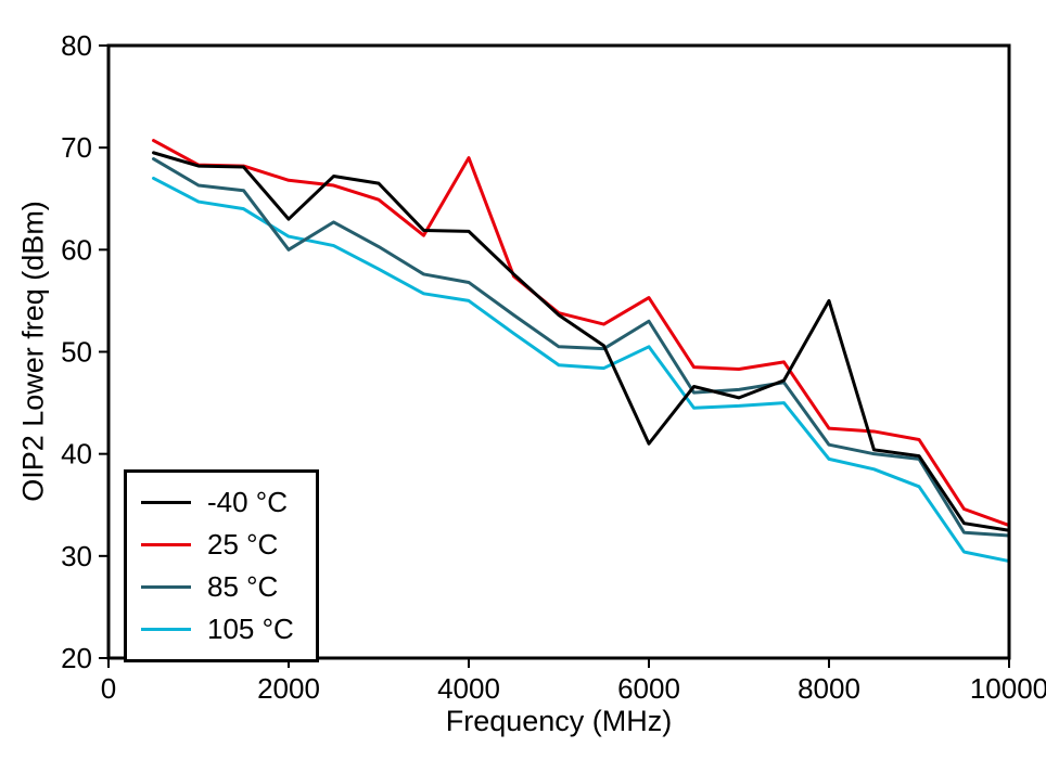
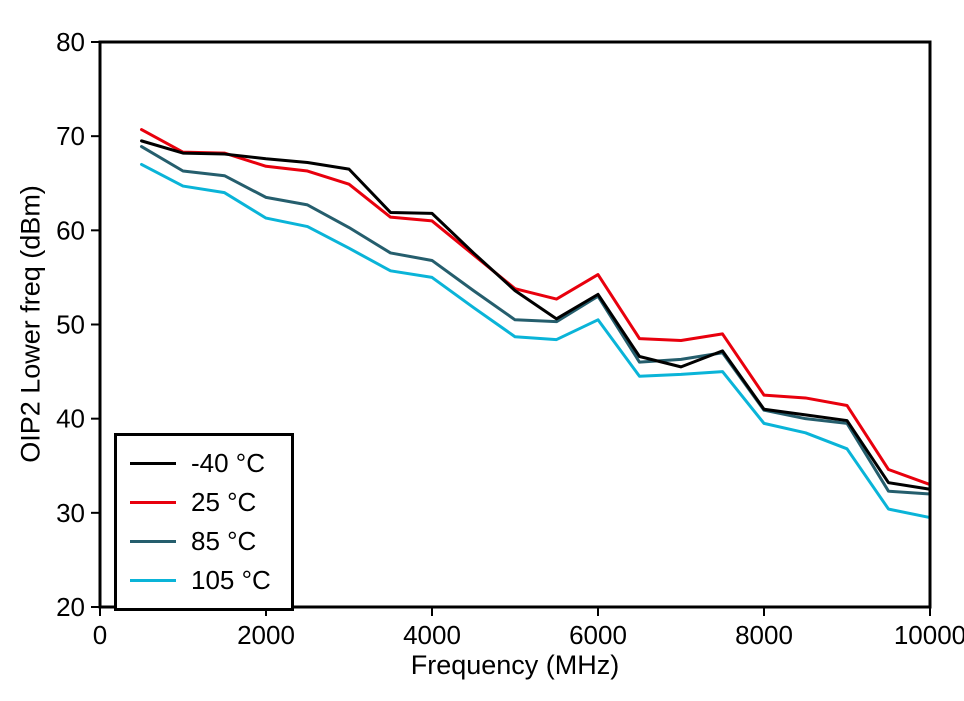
-40 °C/2000: 63 -> 68
85 °C/2000: 60 -> 64
25 °C/4000: 69 -> 61
-40 °C/6000: 41 -> 53
-40 °C/8000: 55 -> 41
